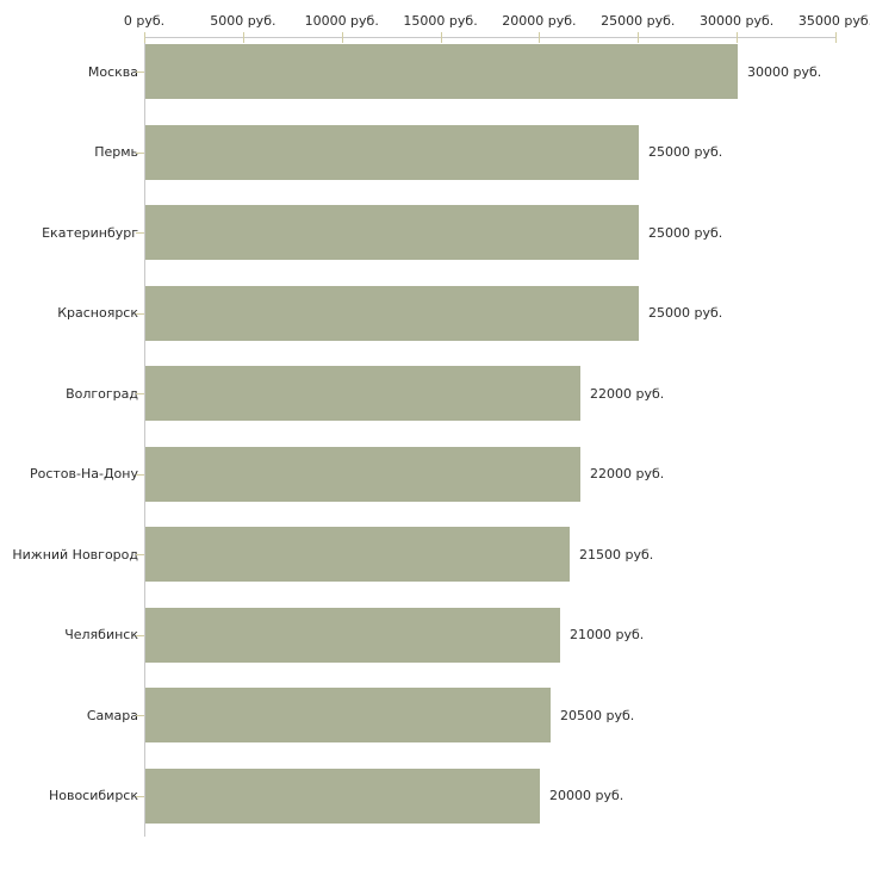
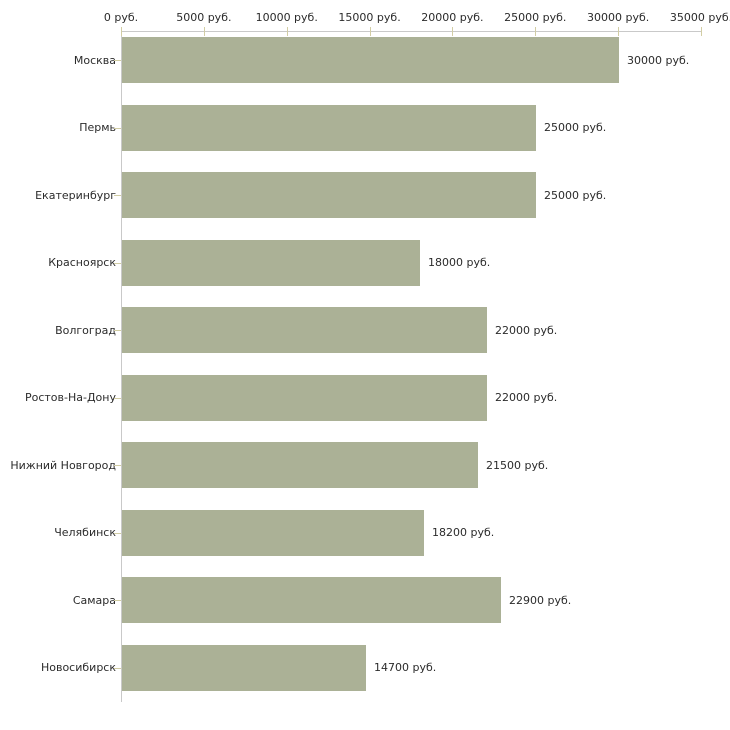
Красноярск: 25000 -> 18000
Челябинск: 21000 -> 18200
Самара: 20500 -> 22900
Новосибирск: 20000 -> 14700
